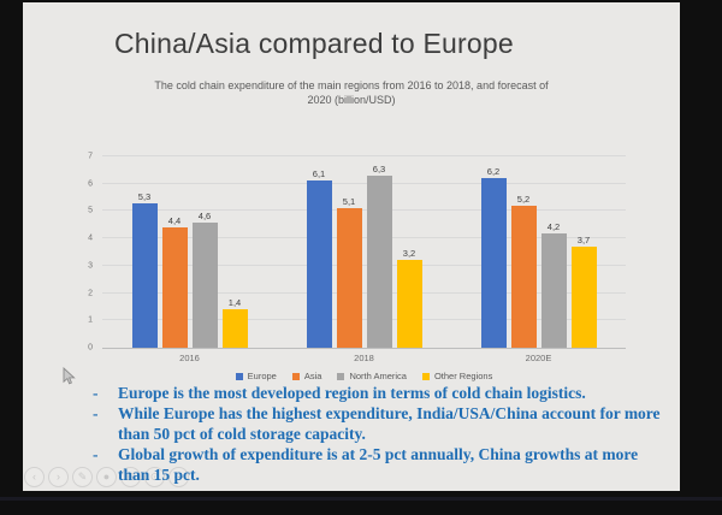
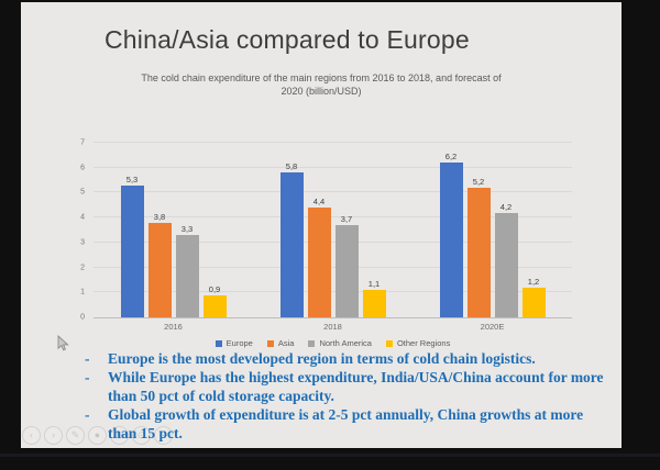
Asia/2016: 4,4 -> 3,8
North America/2016: 4,6 -> 3,3
Other Regions/2016: 1,4 -> 0,9
Europe/2018: 6,1 -> 5,8
Asia/2018: 5,1 -> 4,4
North America/2018: 6,3 -> 3,7
Other Regions/2018: 3,2 -> 1,1
Other Regions/2020E: 3,7 -> 1,2
